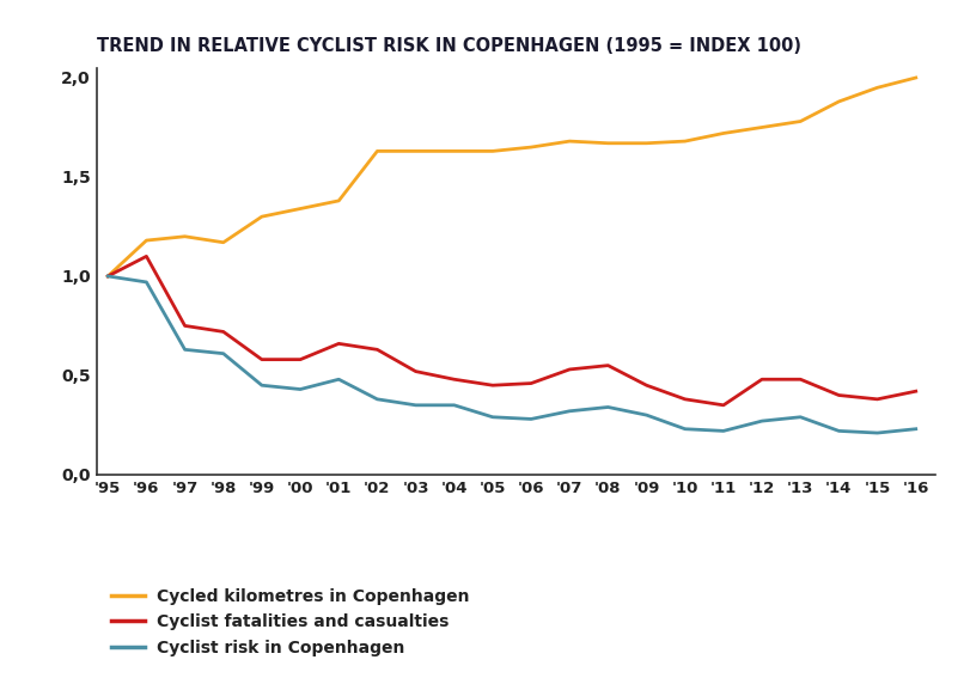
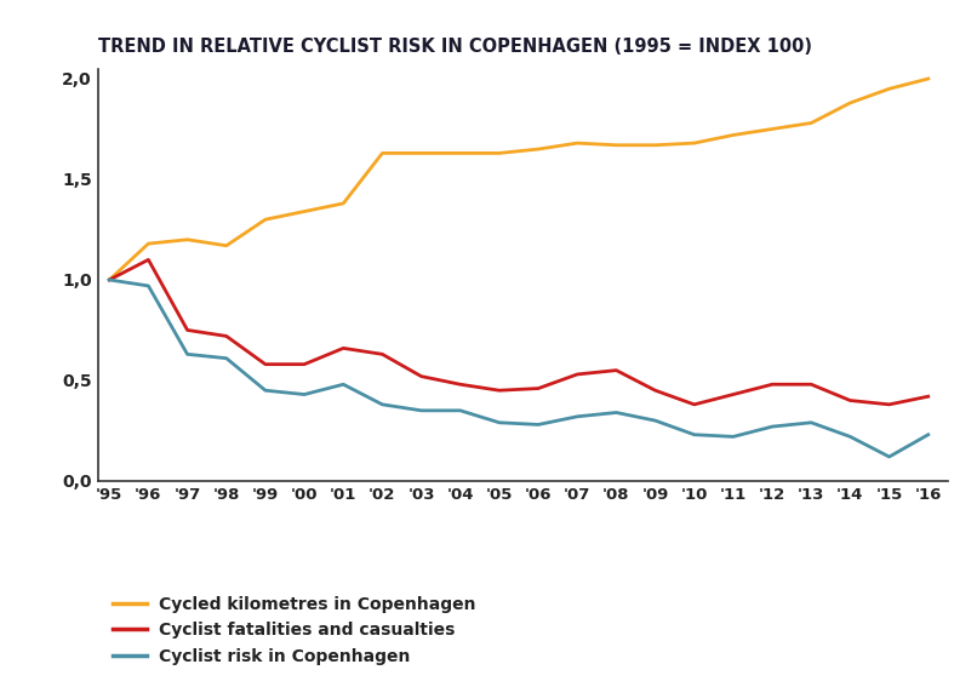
Cyclist fatalities and casualties/'11: 0,35 -> 0,43
Cyclist risk in Copenhagen/'15: 0,21 -> 0,12
